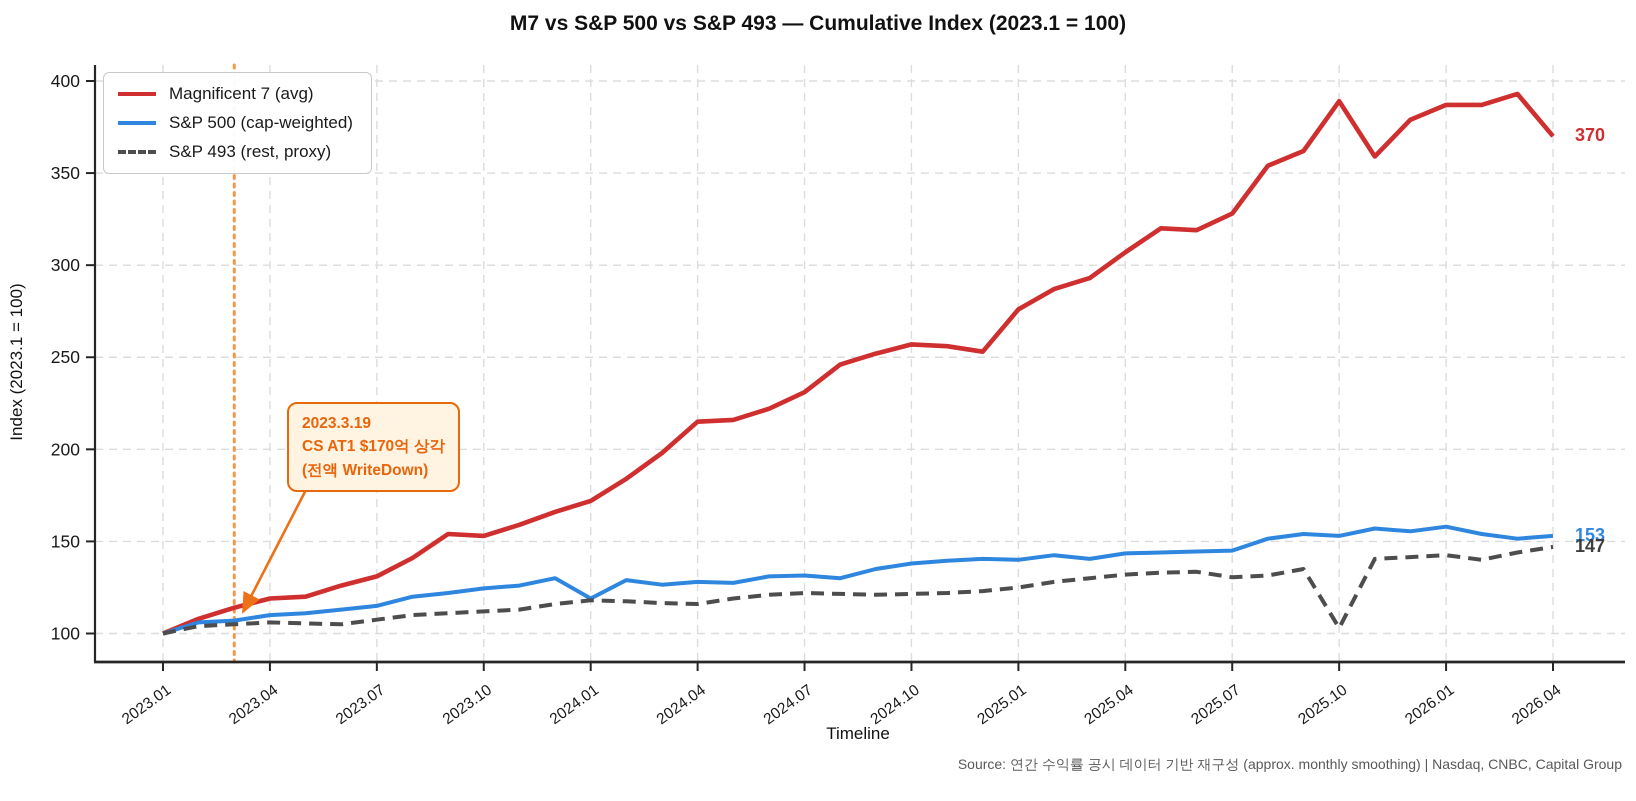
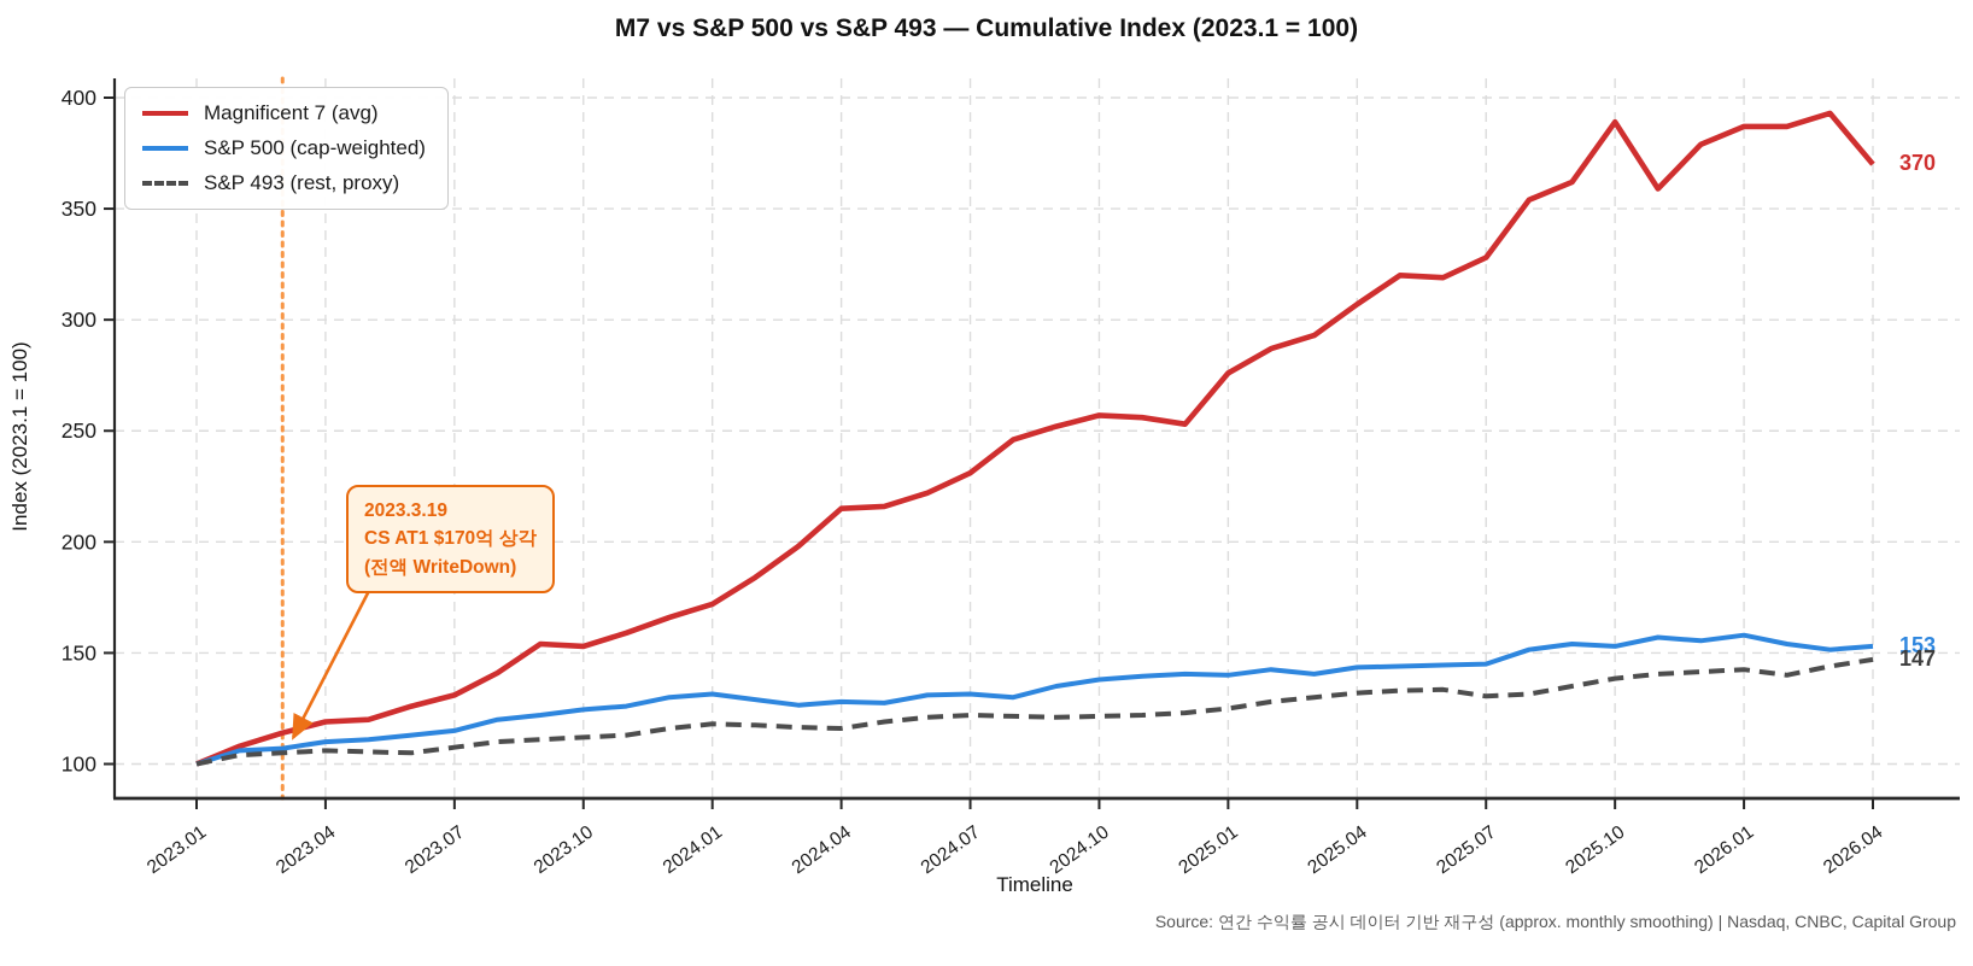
S&P 500 (cap-weighted)/2024.01: 119 -> 132
S&P 493 (rest, proxy)/2025.10: 103 -> 138
